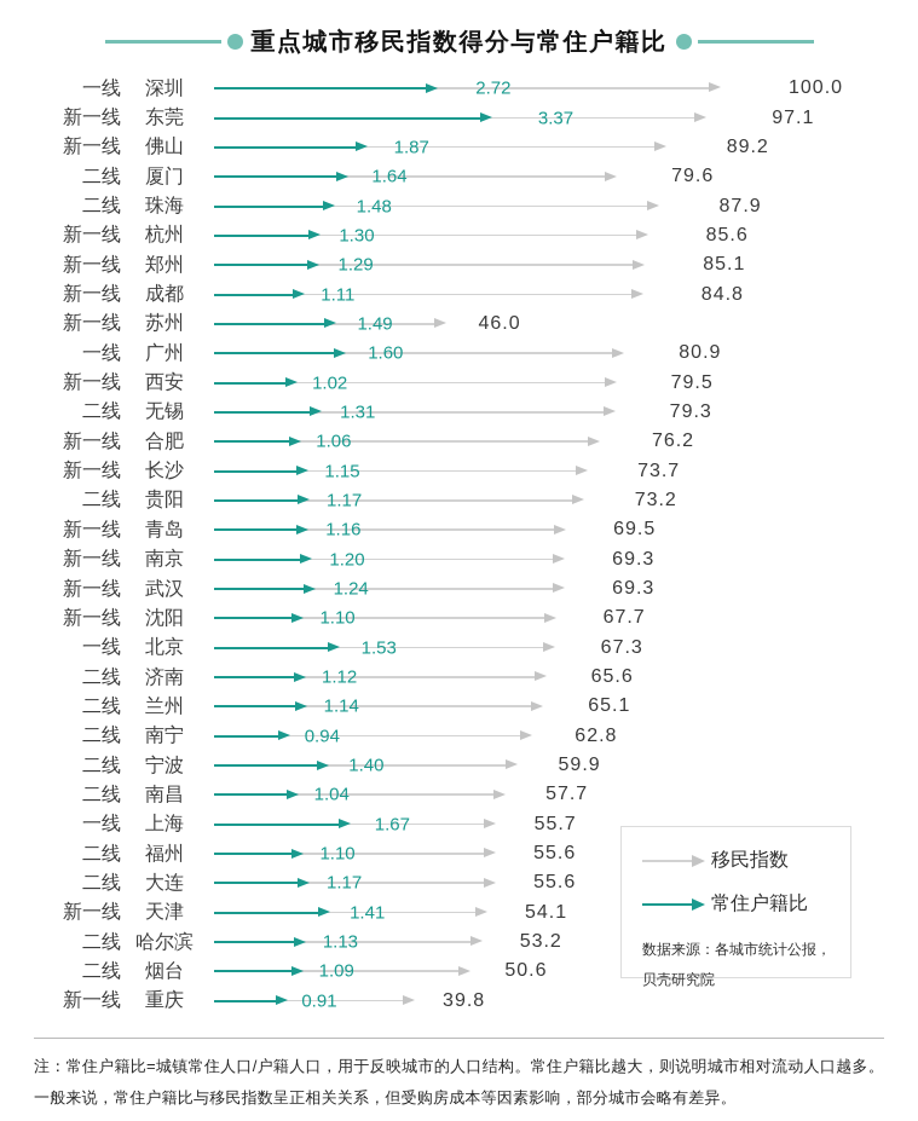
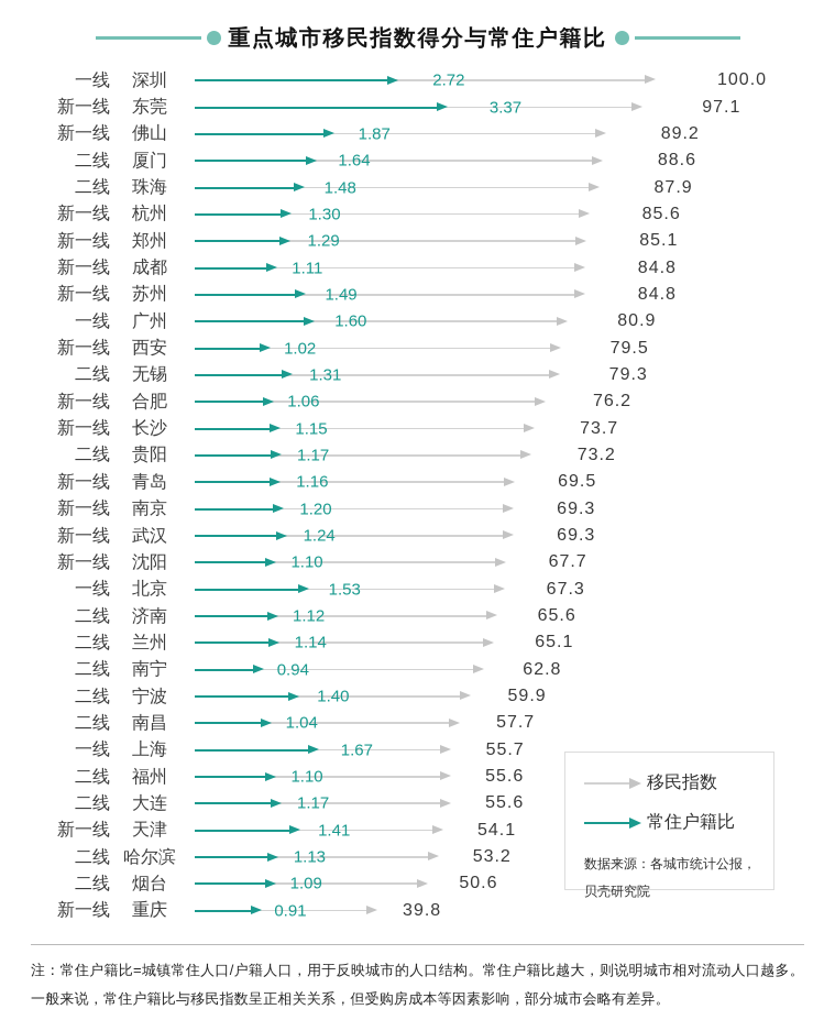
移民指数/厦门: 79.6 -> 88.6
移民指数/苏州: 46.0 -> 84.8
